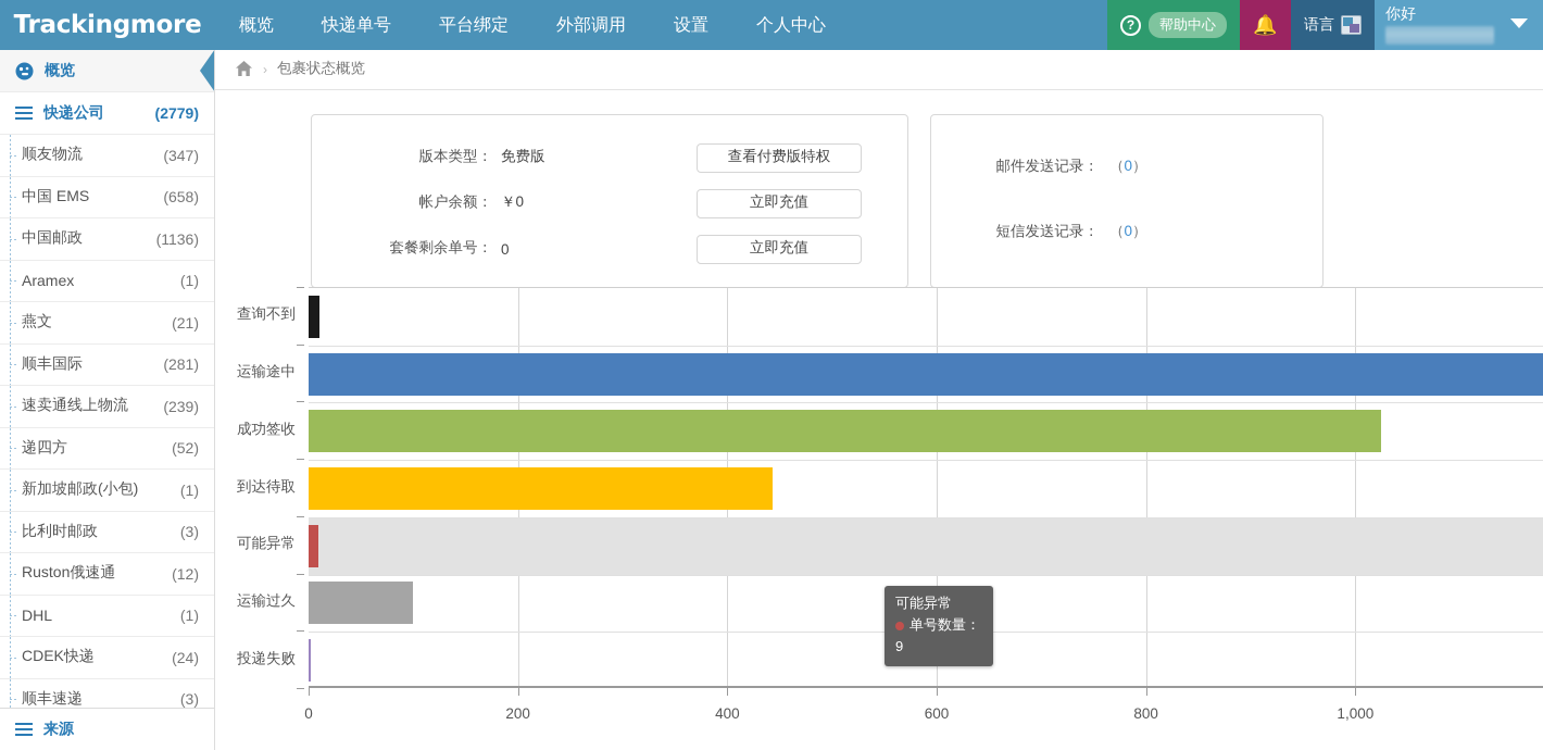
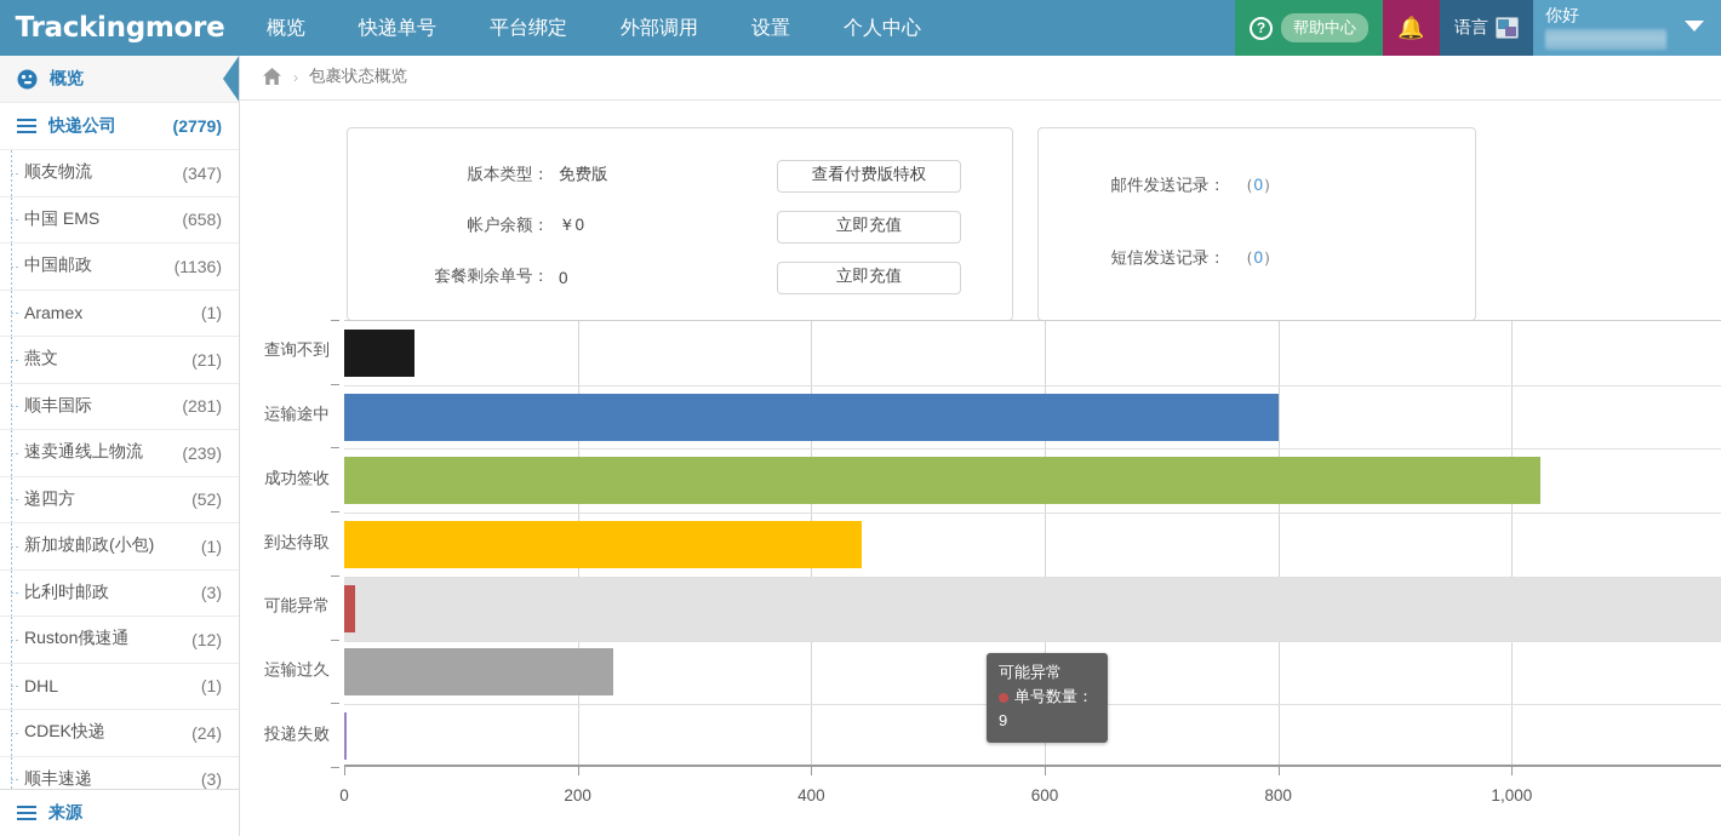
查询不到: 10 -> 60
运输途中: 1180 -> 800
运输过久: 100 -> 230
